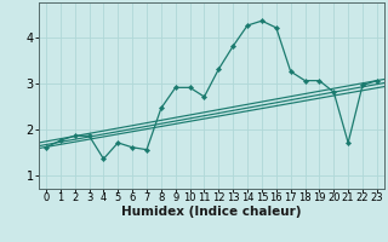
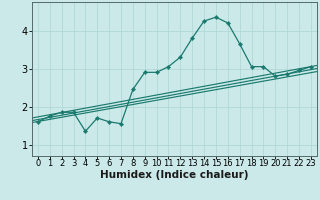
11: 2.70 -> 3.05
17: 3.25 -> 3.65
21: 1.70 -> 2.85
